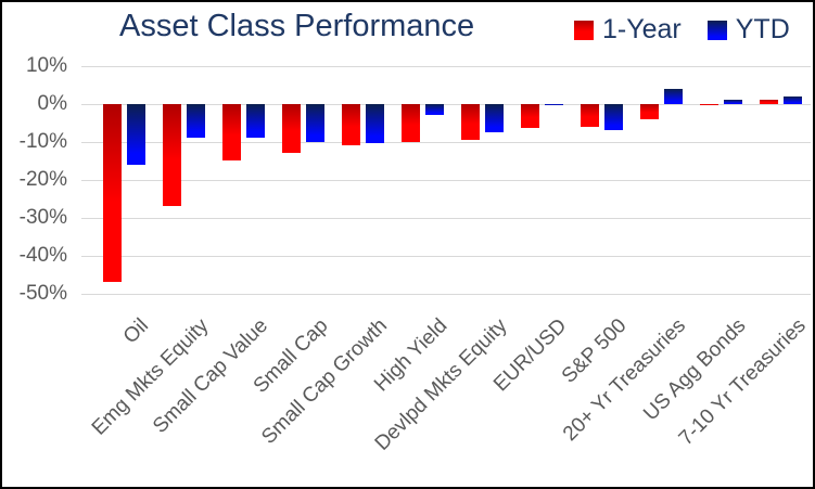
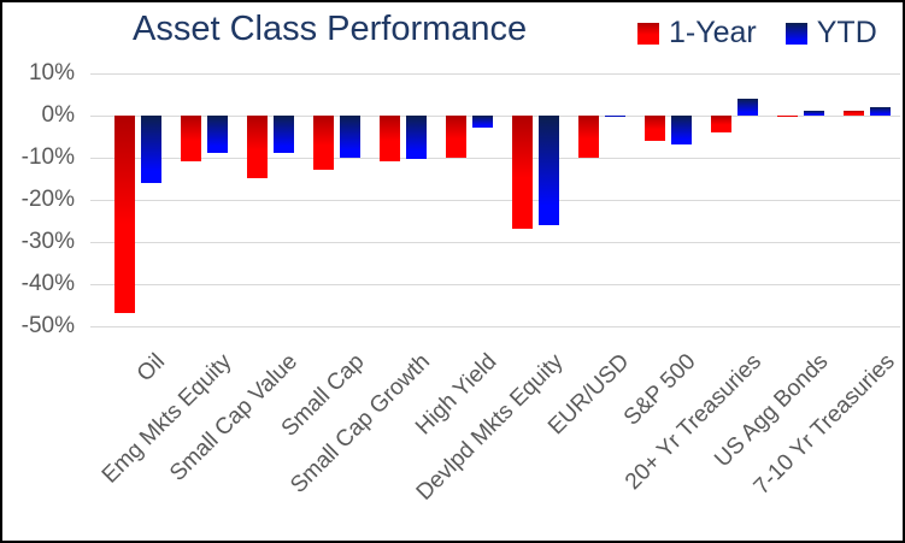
1-Year/Emg Mkts Equity: -27% -> -11%
1-Year/Devlpd Mkts Equity: -10% -> -27%
YTD/Devlpd Mkts Equity: -8% -> -26%
1-Year/EUR/USD: -6% -> -10%
